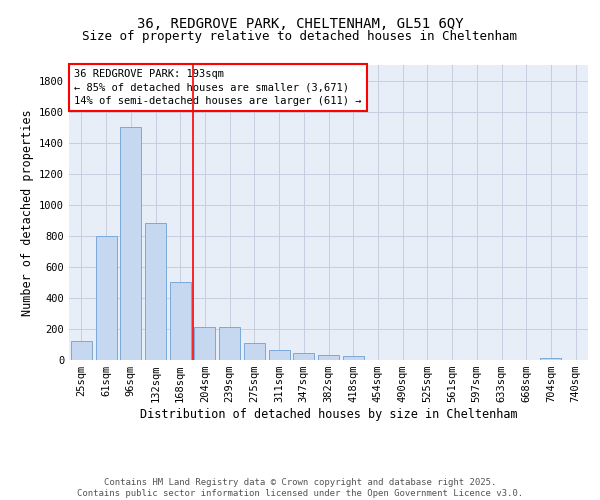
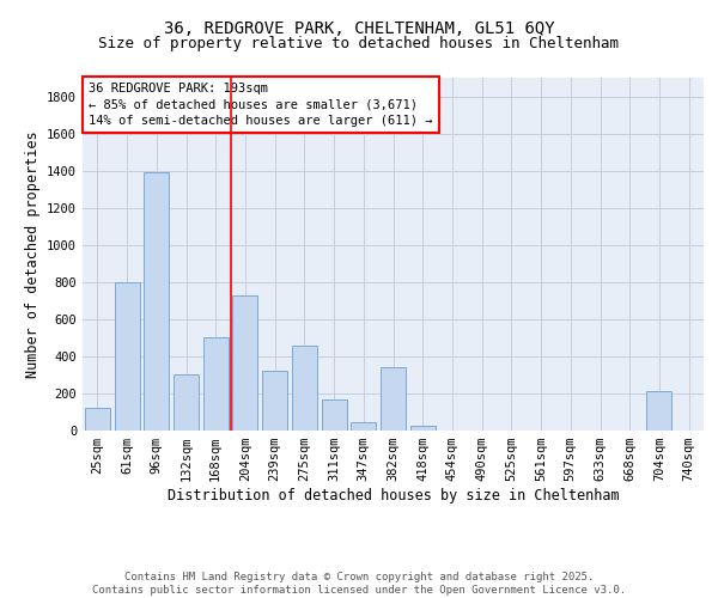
96sqm: 1500 -> 1390
132sqm: 880 -> 300
204sqm: 220 -> 730
239sqm: 220 -> 320
275sqm: 110 -> 460
311sqm: 60 -> 170
382sqm: 40 -> 340
704sqm: 20 -> 210
